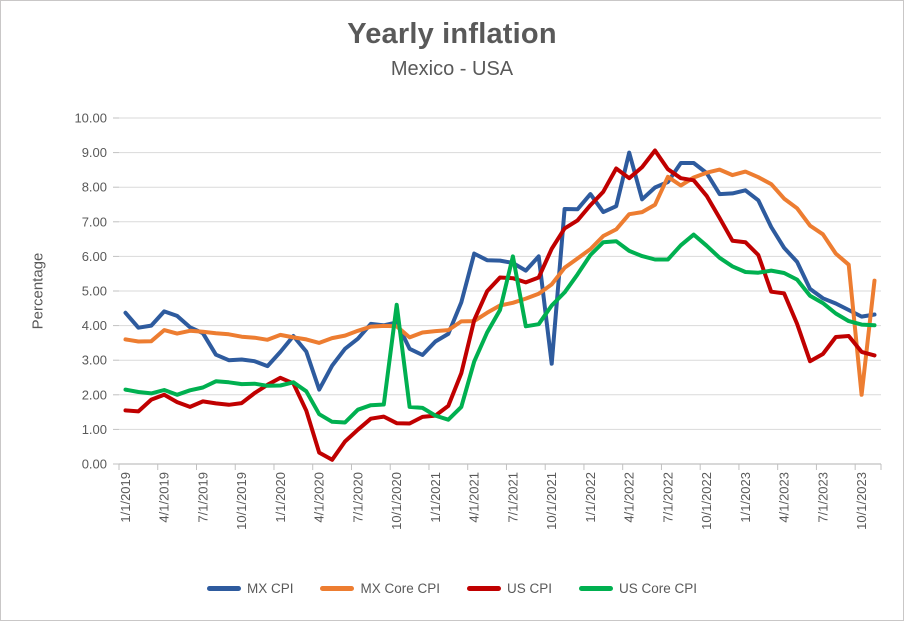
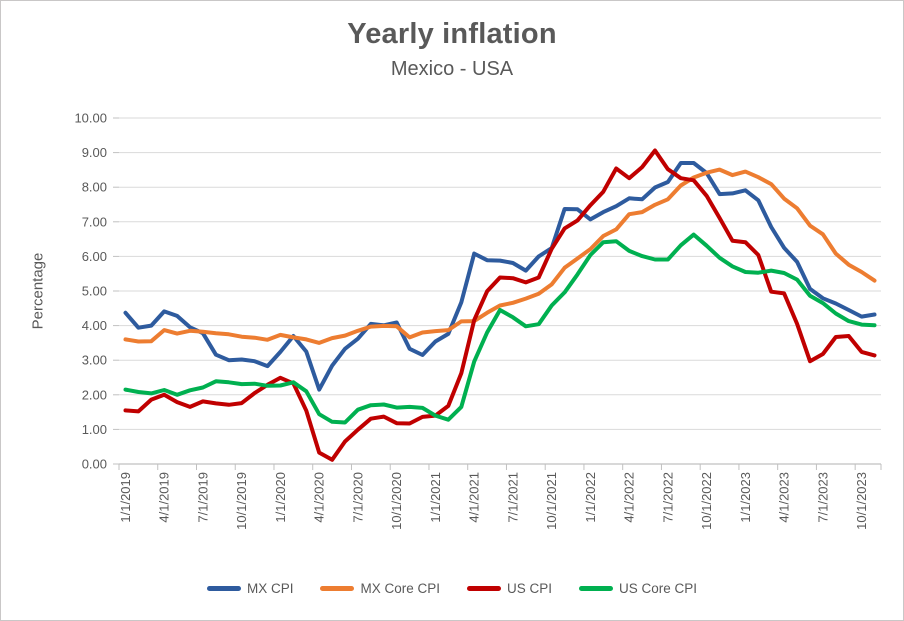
US Core CPI/10/1/2020: 4.6 -> 1.6
US Core CPI/7/1/2021: 6.0 -> 4.2
MX CPI/10/1/2021: 2.9 -> 6.2
MX CPI/1/1/2022: 7.8 -> 7.1
MX CPI/4/1/2022: 9.0 -> 7.7
MX Core CPI/7/1/2022: 8.3 -> 7.7
MX Core CPI/10/1/2023: 2.0 -> 5.5
